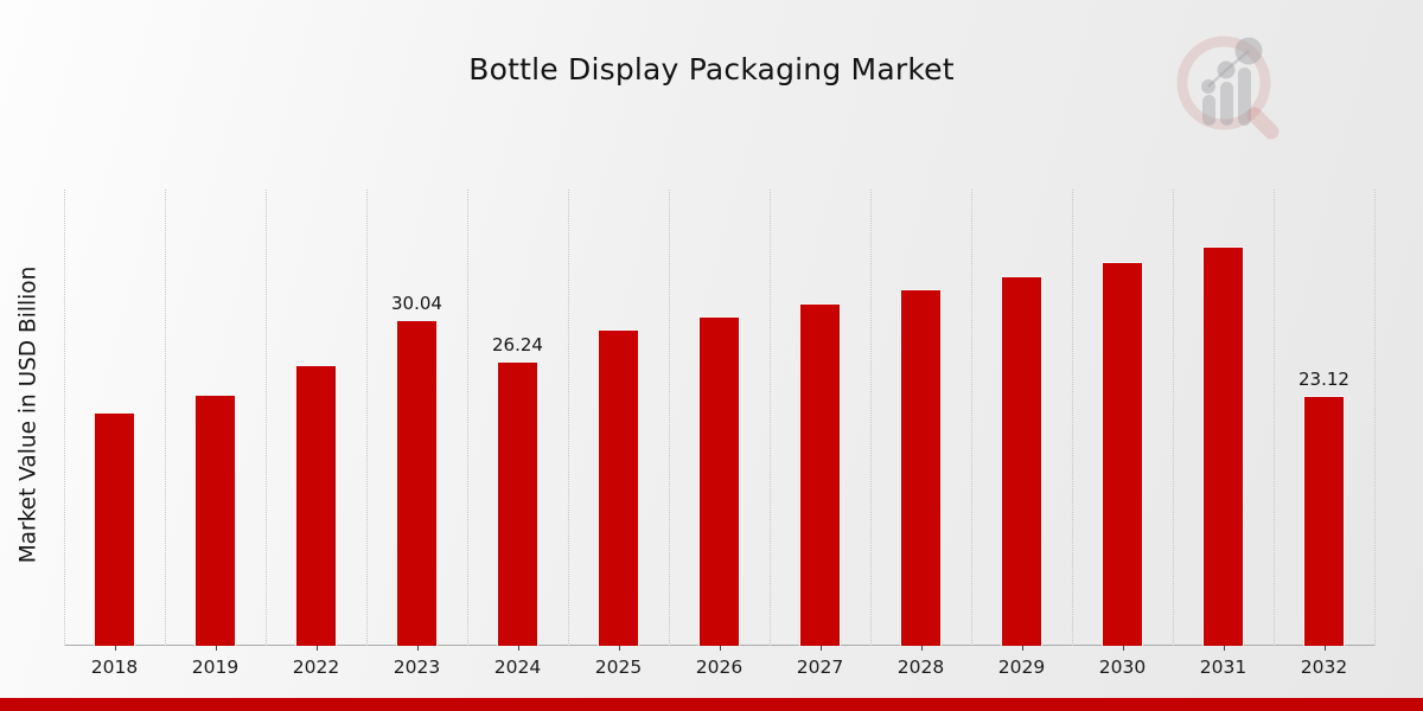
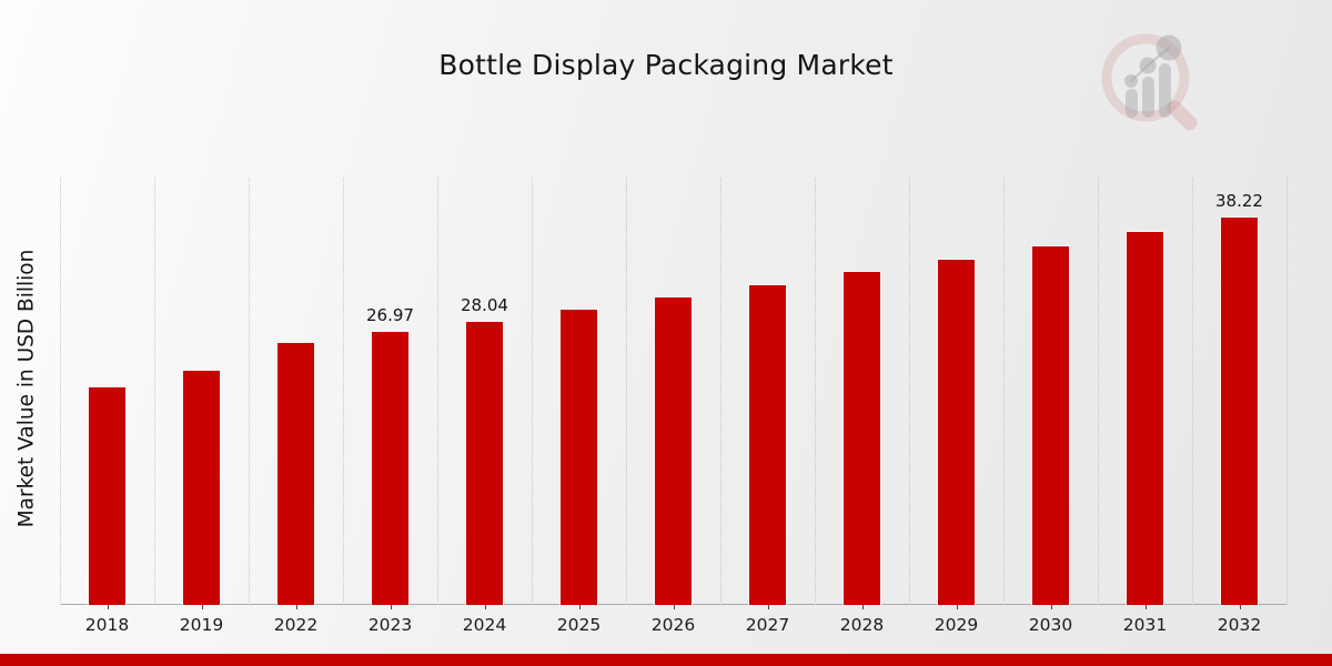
2023: 30.04 -> 26.97
2024: 26.24 -> 28.04
2032: 23.12 -> 38.22
